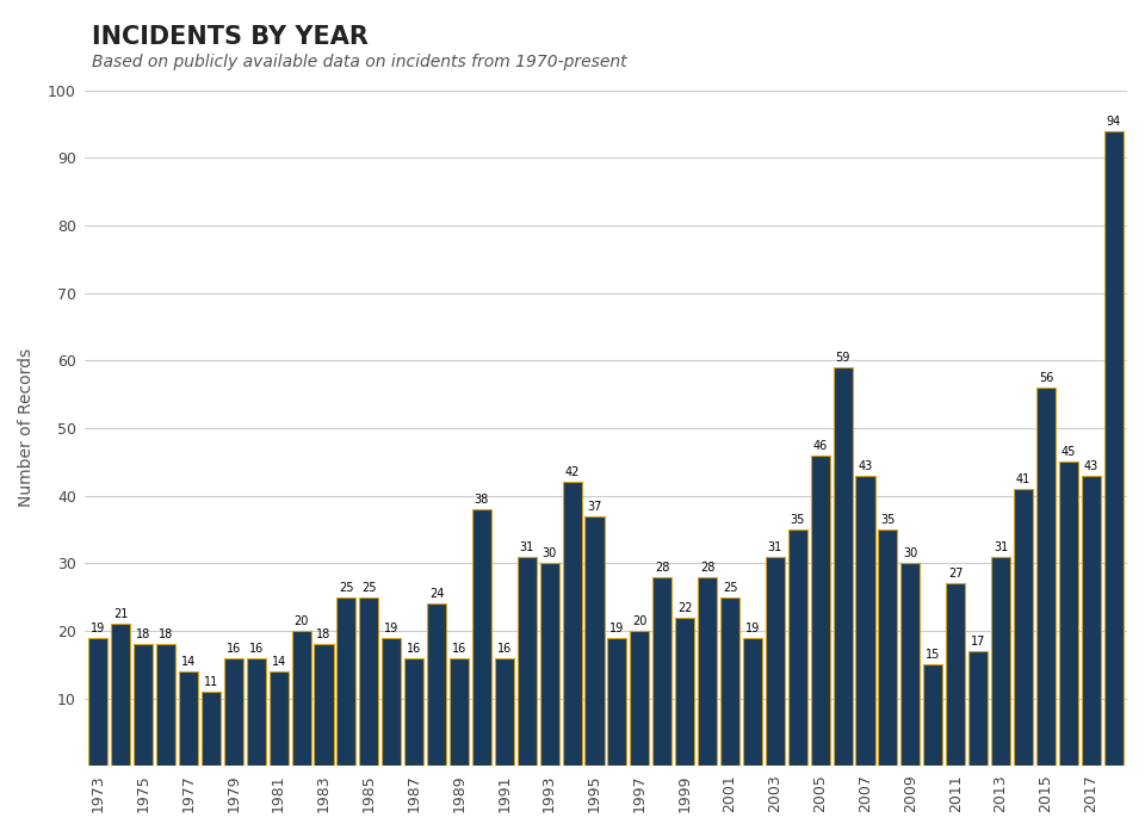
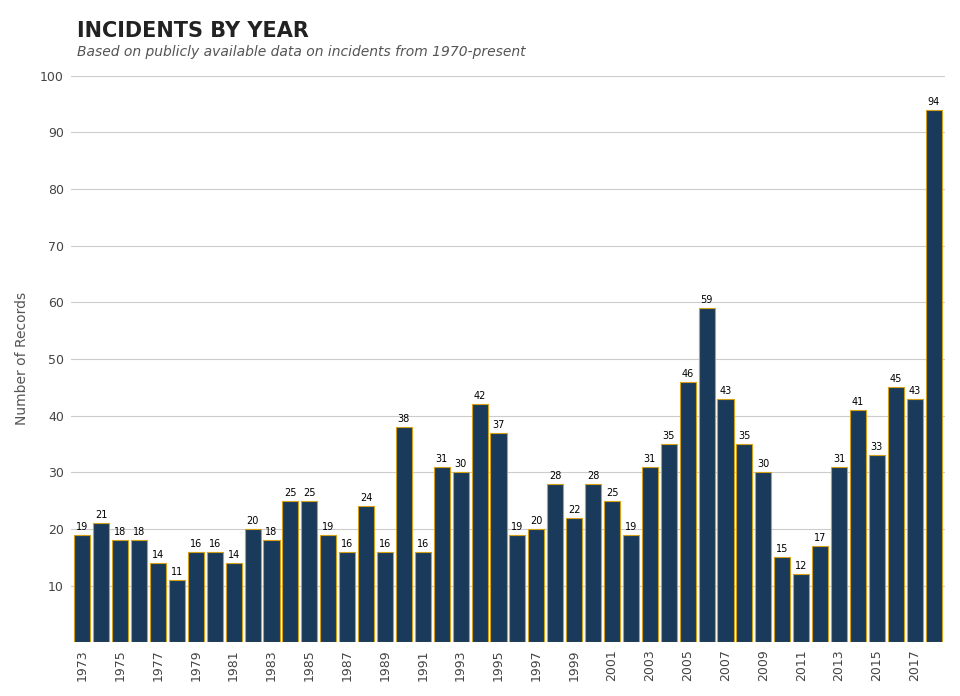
2011: 27 -> 12
2015: 56 -> 33
